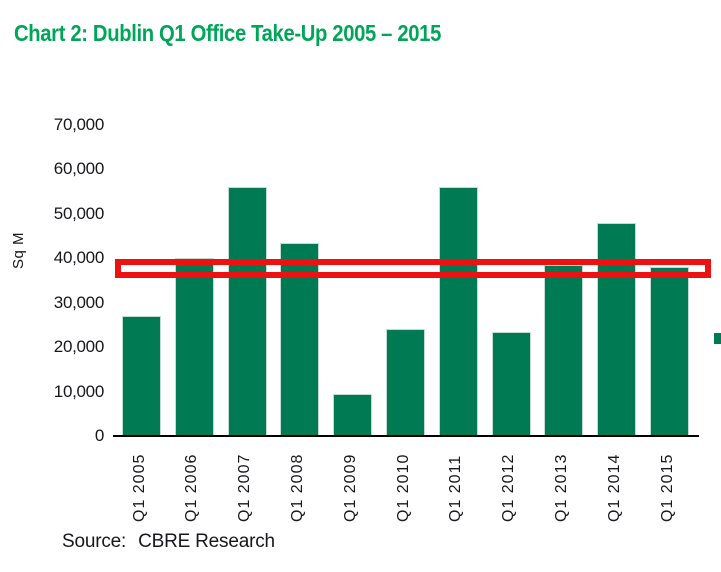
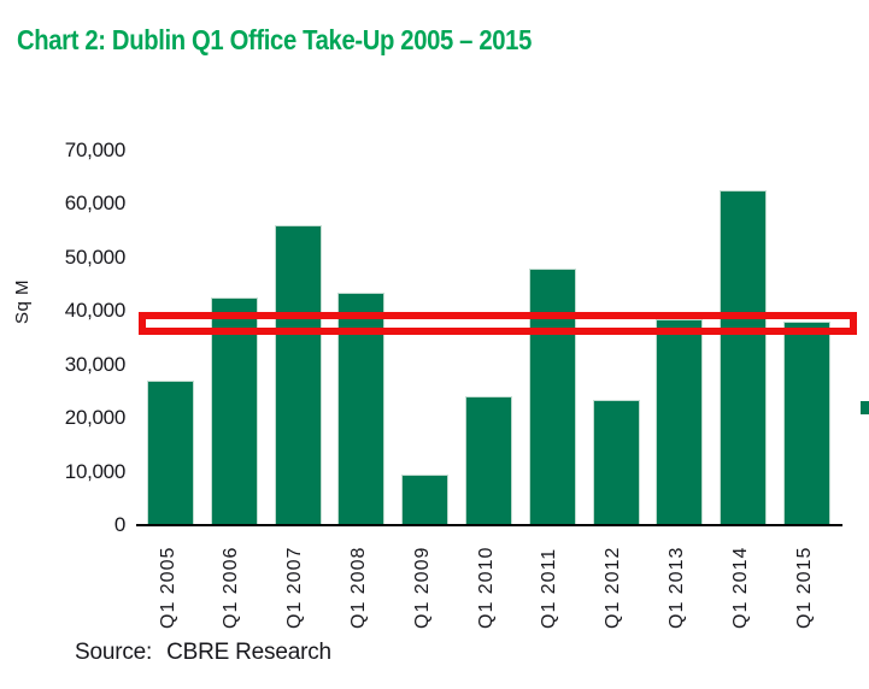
Q1 2006: 40000 -> 42000
Q1 2011: 56000 -> 48000
Q1 2014: 48000 -> 62000
